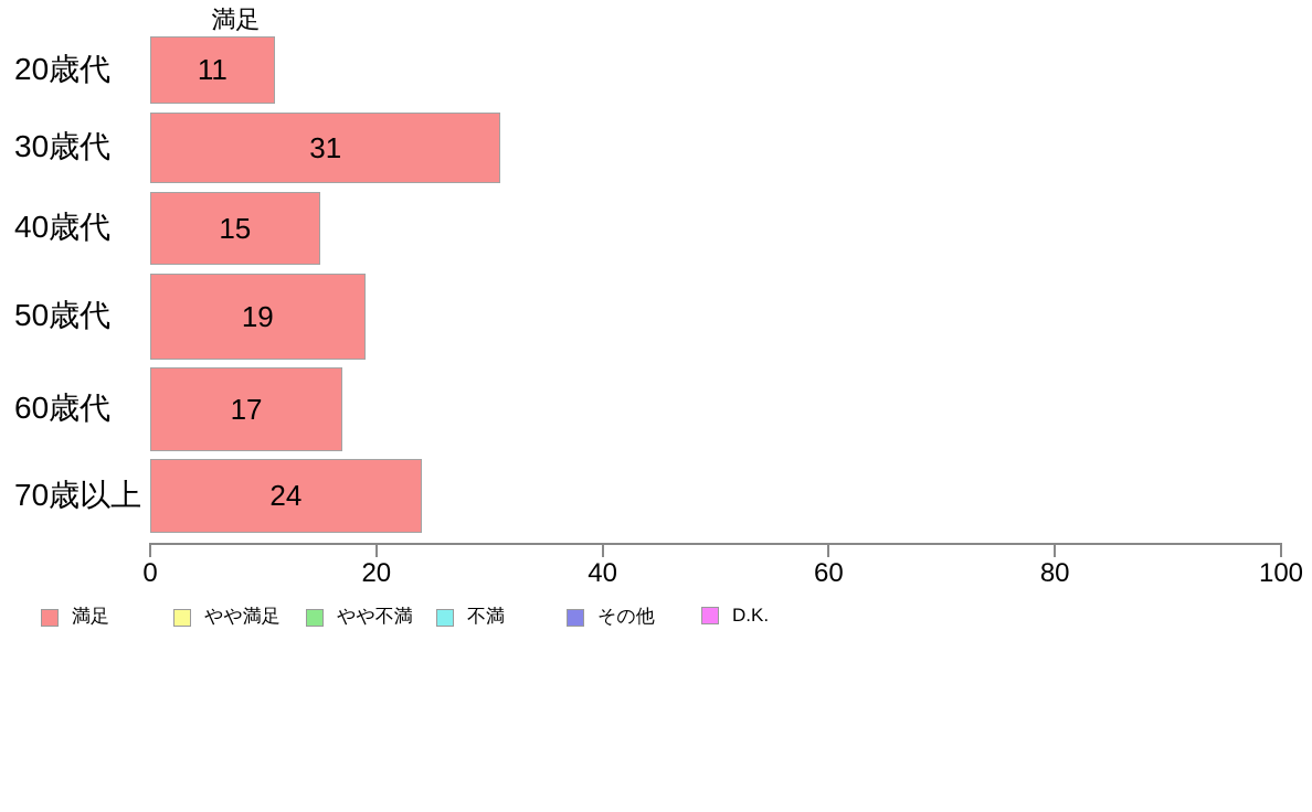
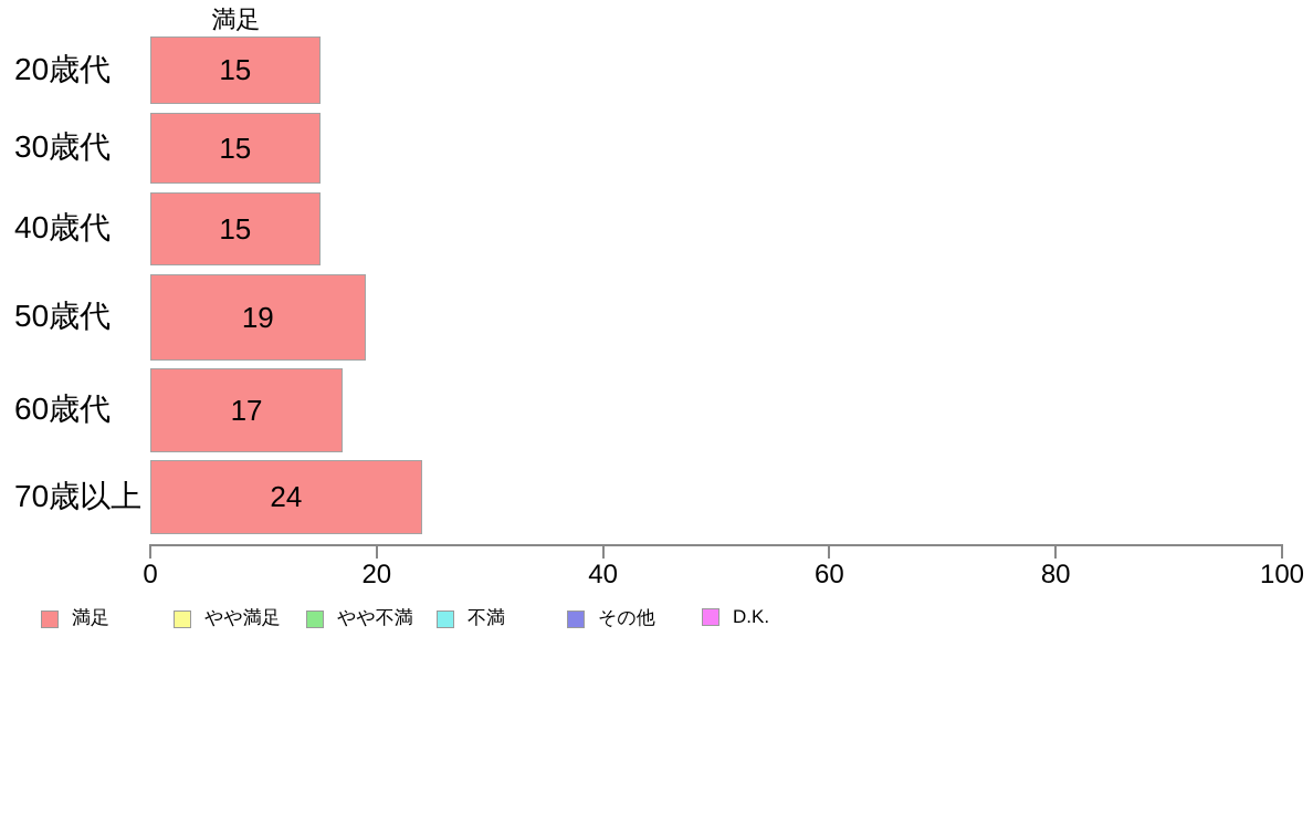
20歳代: 11 -> 15
30歳代: 31 -> 15
